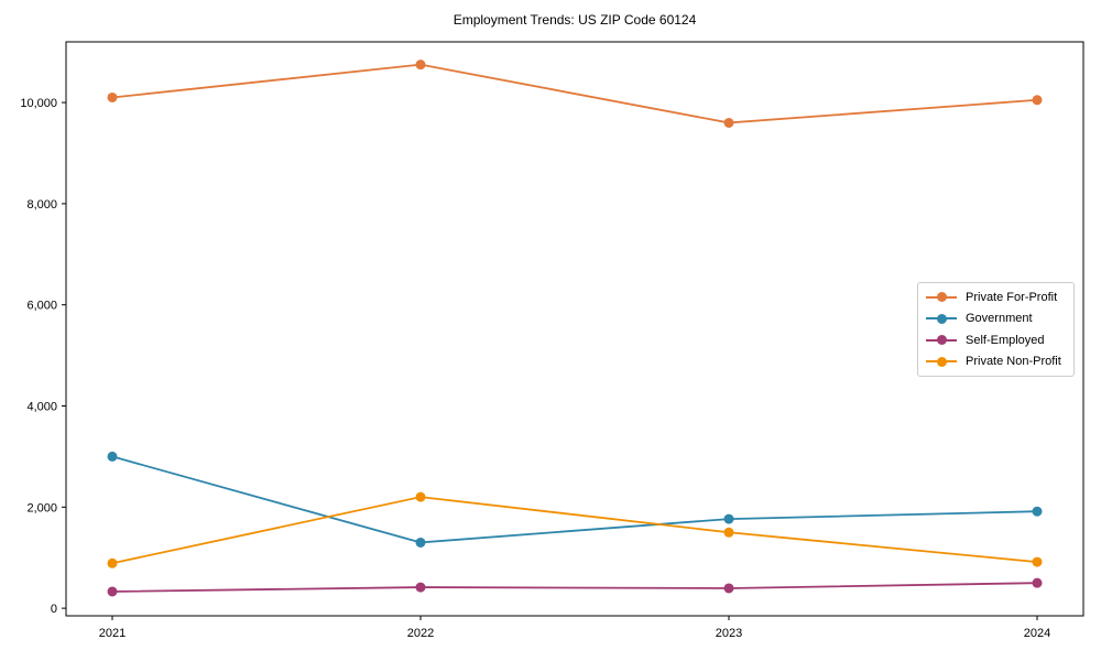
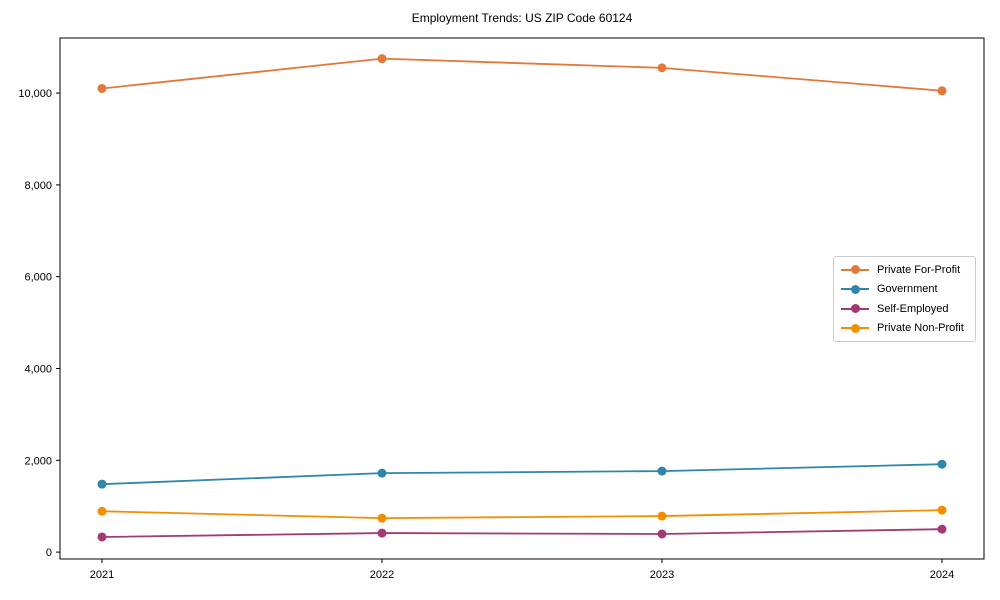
Government/2021: 3000 -> 1500
Government/2022: 1300 -> 1700
Private Non-Profit/2022: 2200 -> 700
Private For-Profit/2023: 9600 -> 10600
Private Non-Profit/2023: 1500 -> 800
